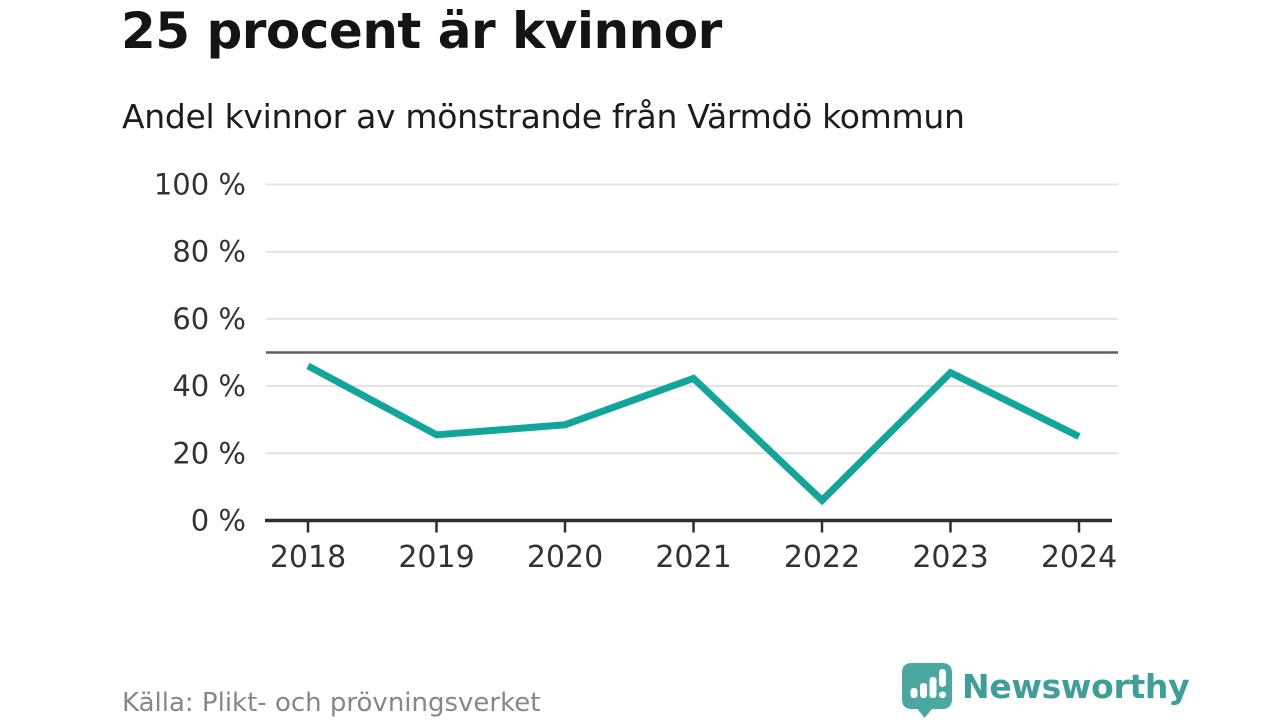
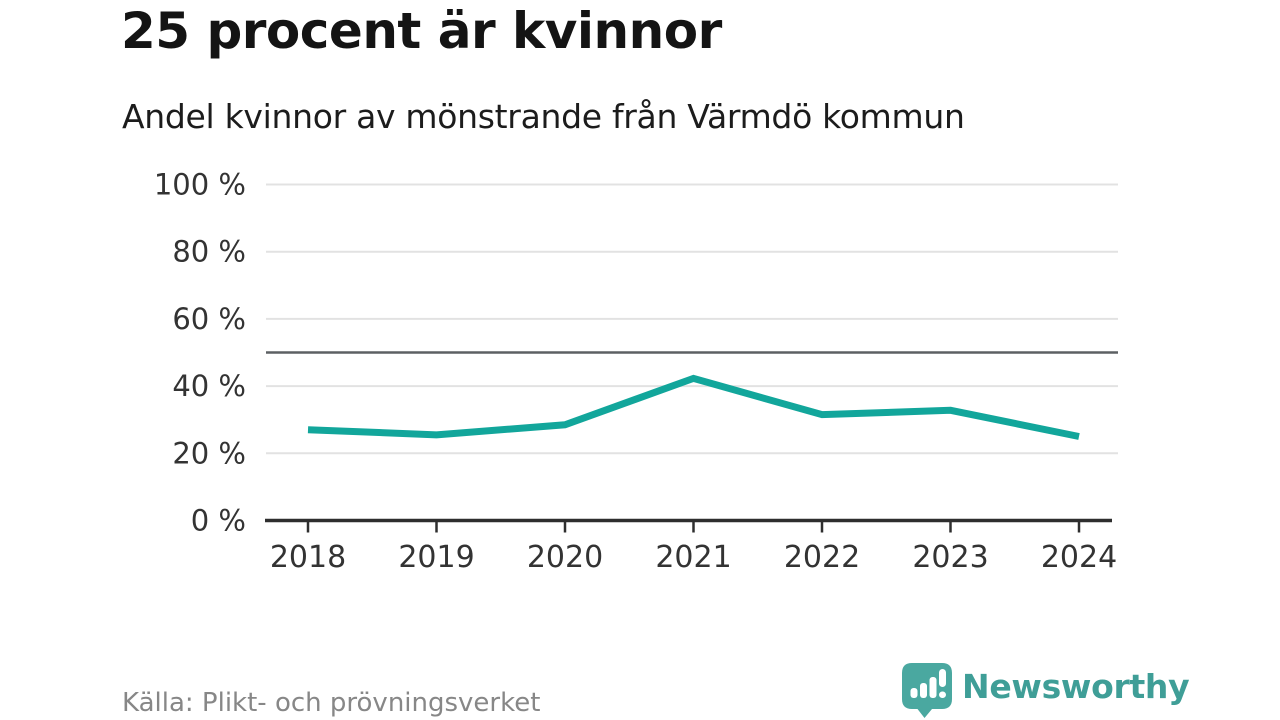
2018: 46% -> 27%
2022: 6% -> 32%
2023: 44% -> 33%
